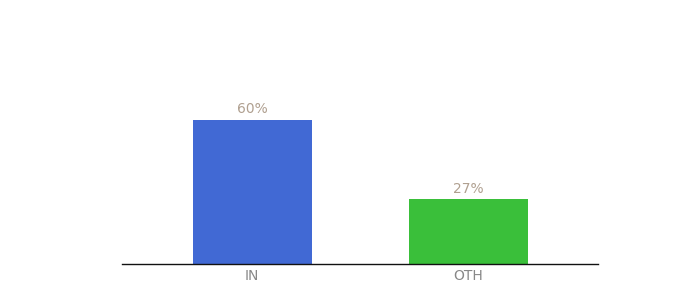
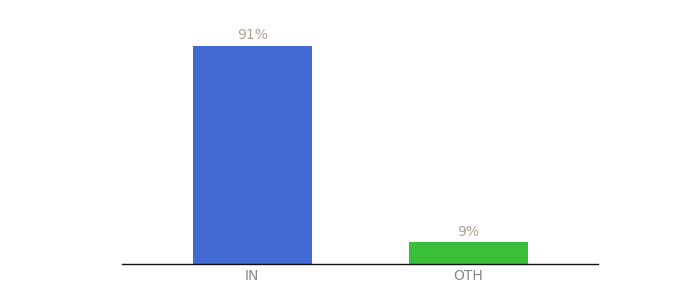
IN: 60% -> 91%
OTH: 27% -> 9%
